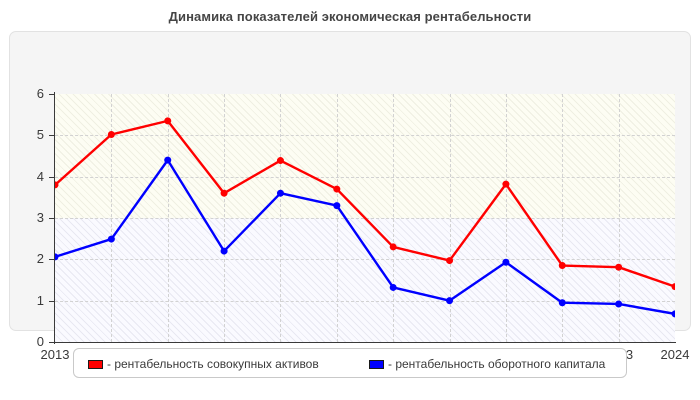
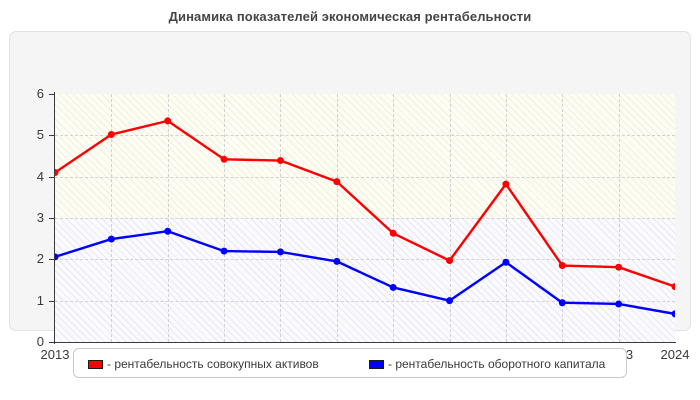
- рентабельность совокупных активов/2013: 3.8 -> 4.1
- рентабельность оборотного капитала/2015: 4.4 -> 2.7
- рентабельность совокупных активов/2016: 3.6 -> 4.4
- рентабельность оборотного капитала/2017: 3.6 -> 2.2
- рентабельность совокупных активов/2018: 3.7 -> 3.9
- рентабельность оборотного капитала/2018: 3.3 -> 1.9
- рентабельность совокупных активов/2019: 2.3 -> 2.6
